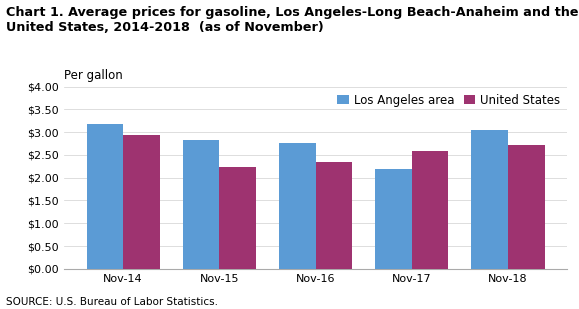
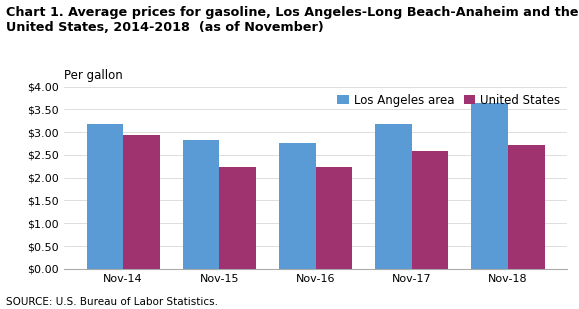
United States/Nov-16: $2.35 -> $2.23
Los Angeles area/Nov-17: $2.20 -> $3.17
Los Angeles area/Nov-18: $3.05 -> $3.63
